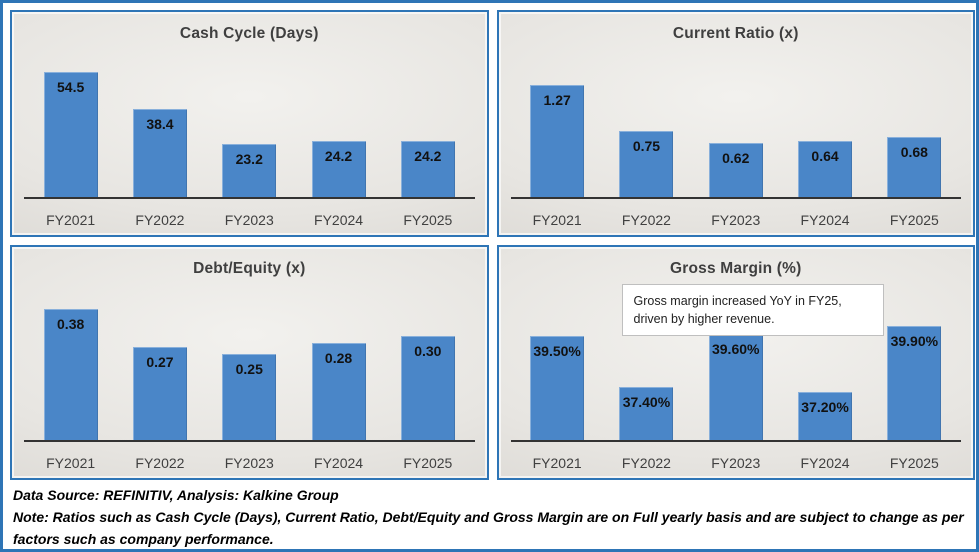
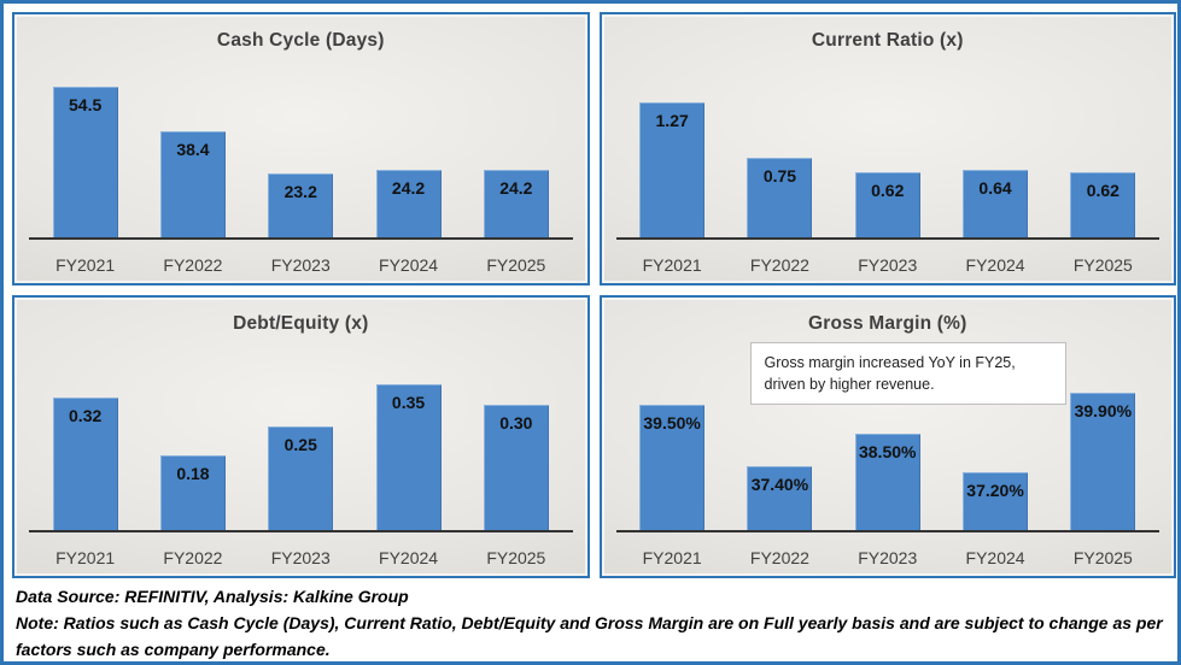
Current Ratio (x)/FY2025: 0.68 -> 0.62
Debt/Equity (x)/FY2021: 0.38 -> 0.32
Debt/Equity (x)/FY2022: 0.27 -> 0.18
Debt/Equity (x)/FY2024: 0.28 -> 0.35
Gross Margin (%)/FY2023: 39.60% -> 38.50%
